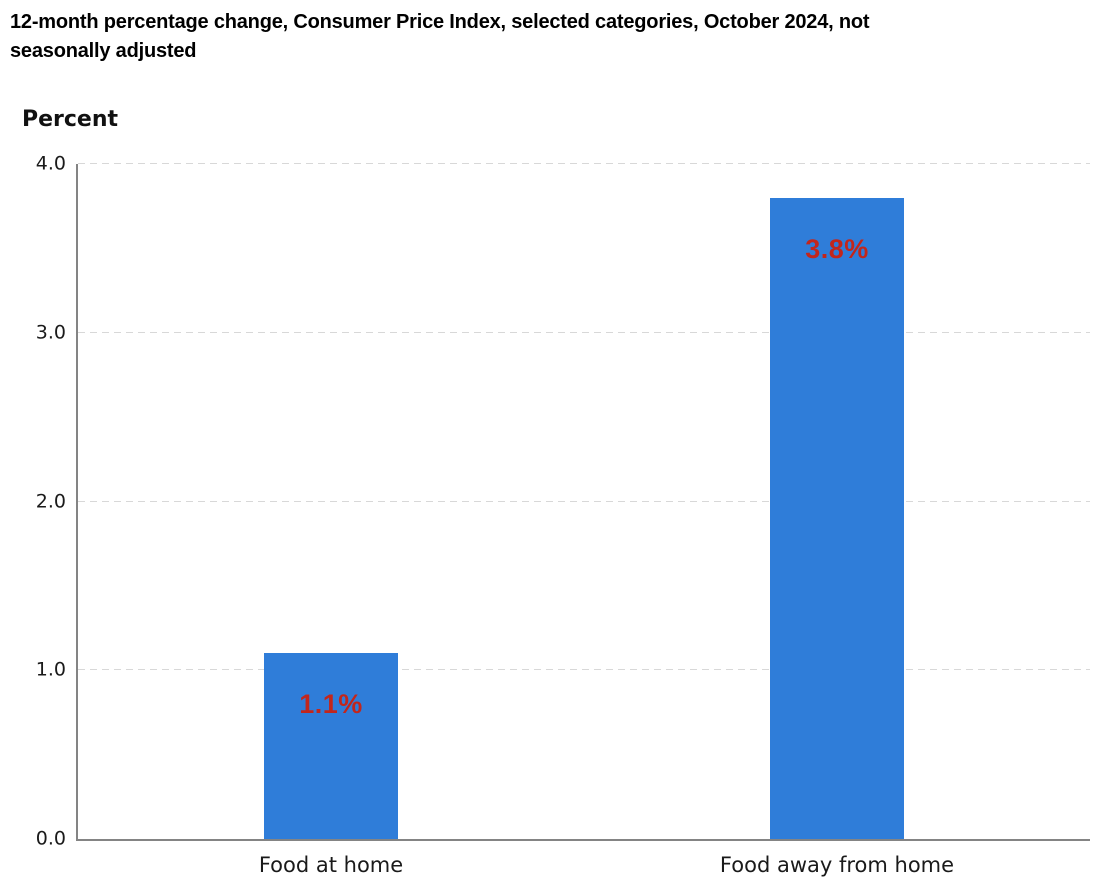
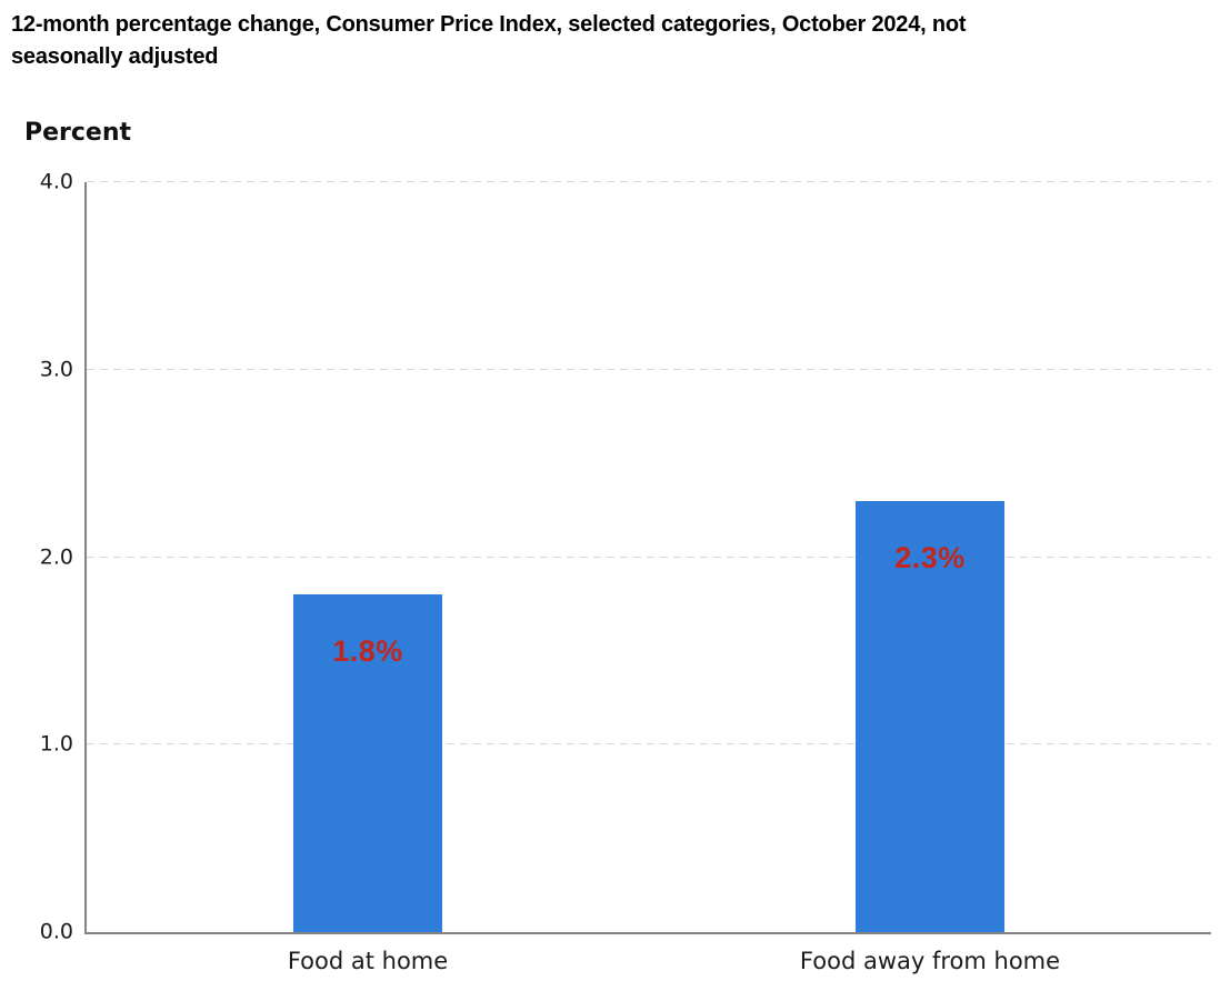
Food at home: 1.1% -> 1.8%
Food away from home: 3.8% -> 2.3%
